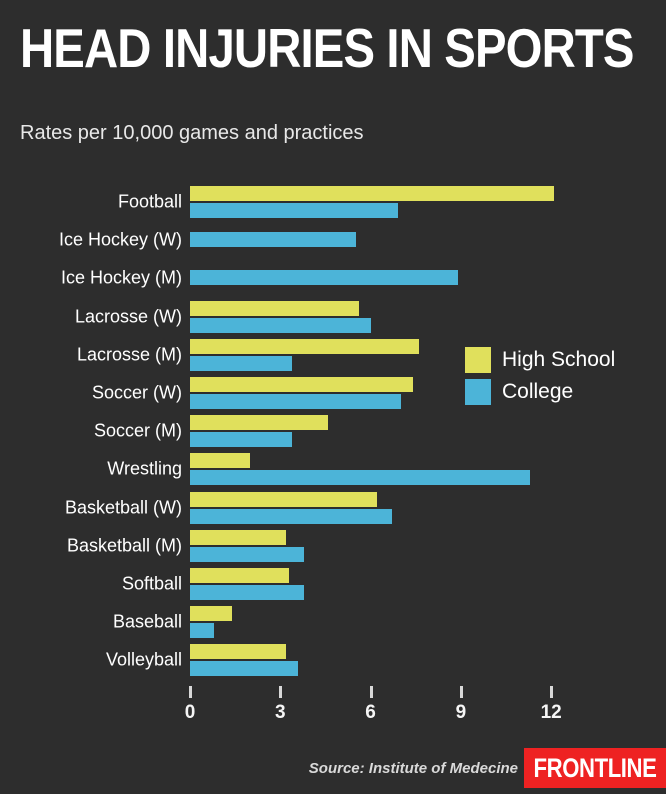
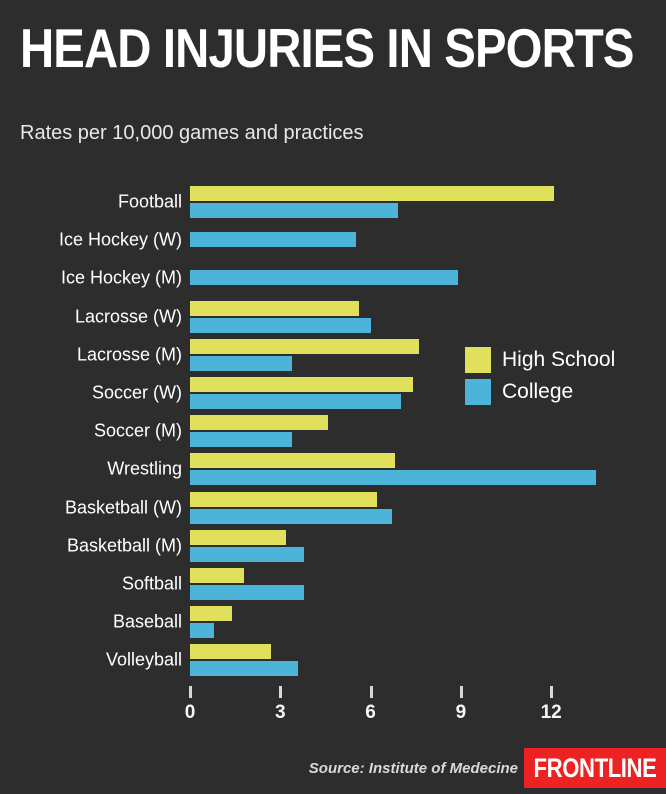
High School/Wrestling: 2.0 -> 6.8
College/Wrestling: 11.3 -> 13.5
High School/Softball: 3.3 -> 1.8
High School/Volleyball: 3.2 -> 2.7
